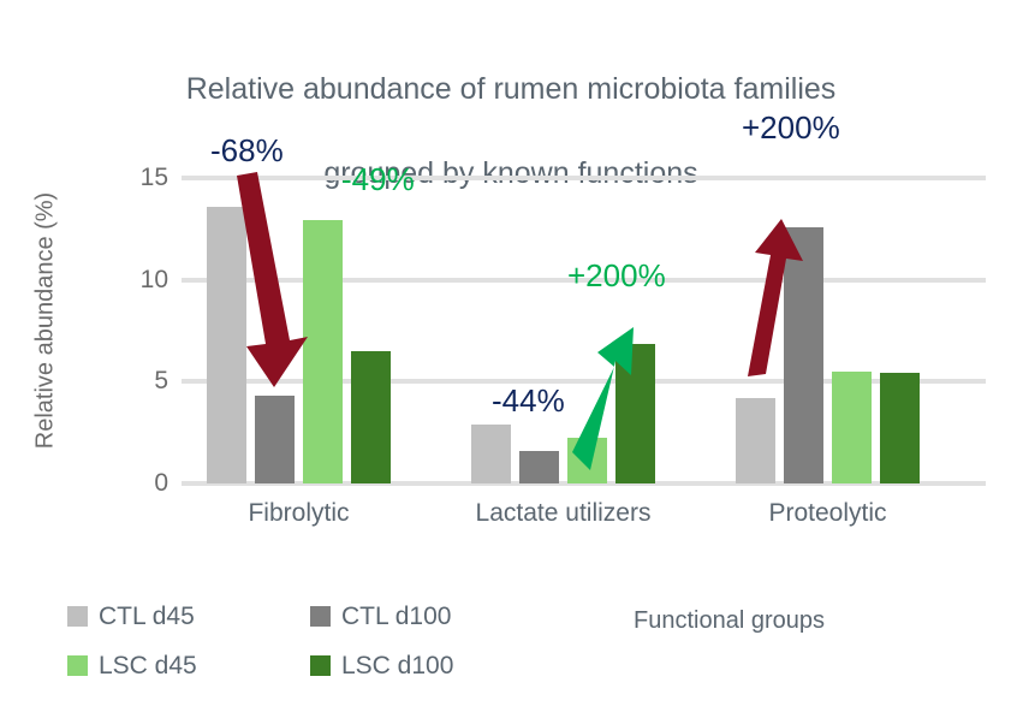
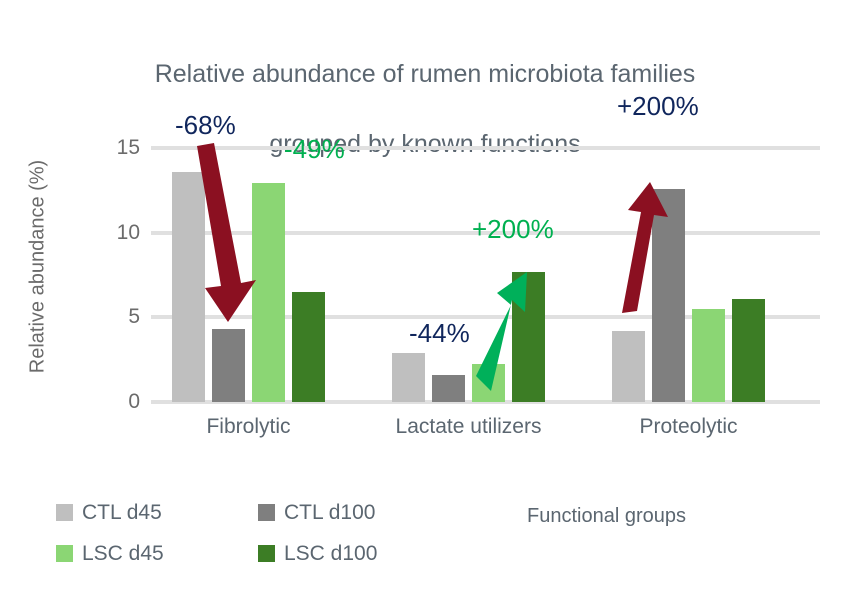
LSC d100/Lactate utilizers: 6.8 -> 7.7
LSC d100/Proteolytic: 5.5 -> 6.1
